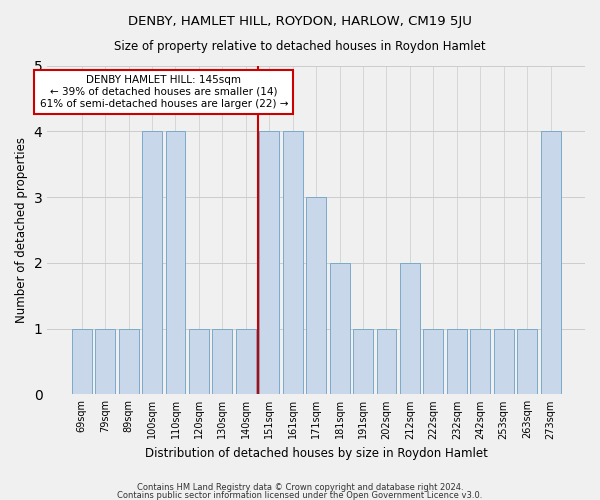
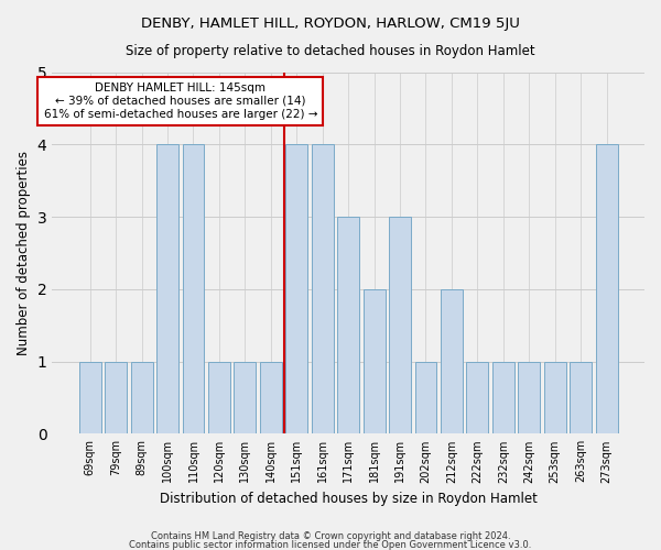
191sqm: 1 -> 3
